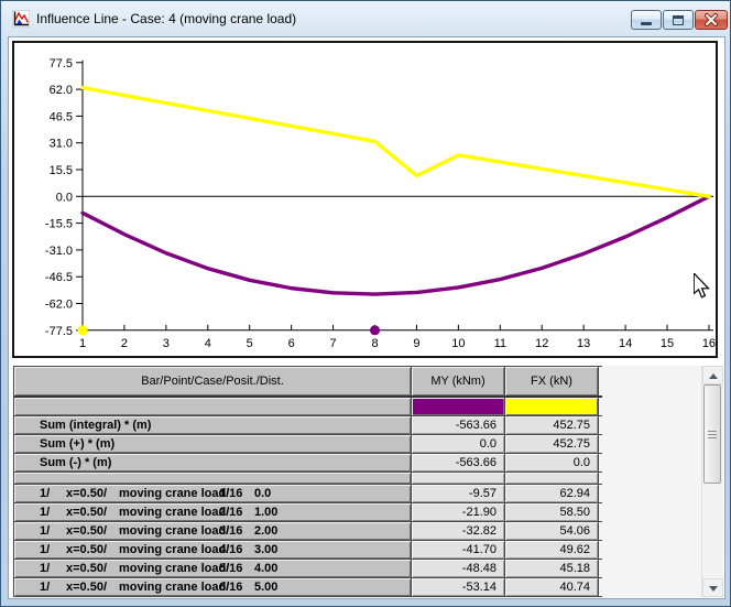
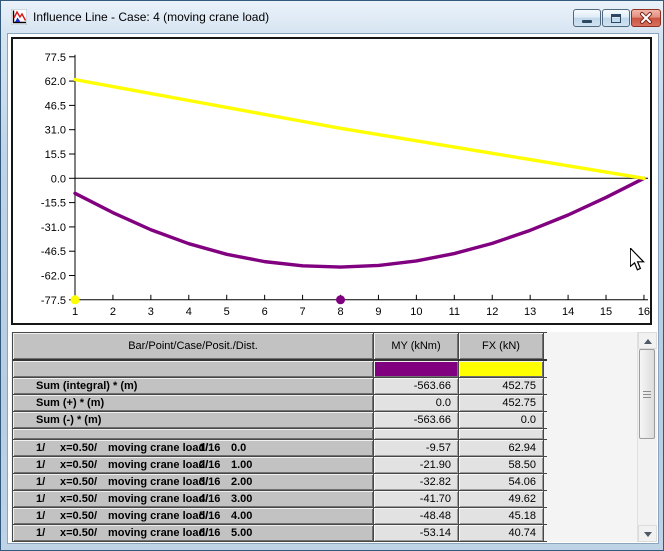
FX (kN)/9: 12 -> 28
